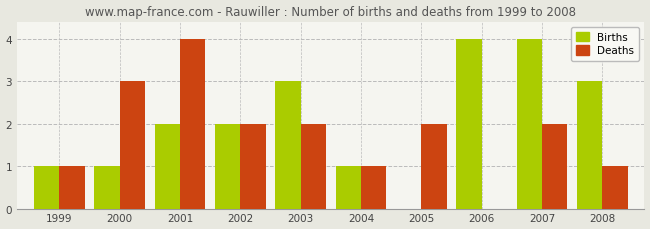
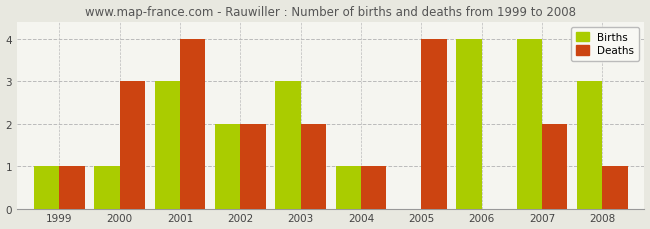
Births/2001: 2 -> 3
Deaths/2005: 2 -> 4
